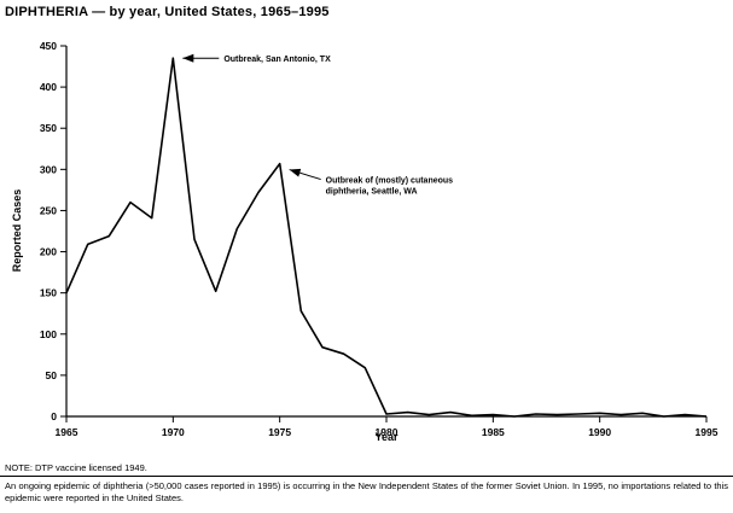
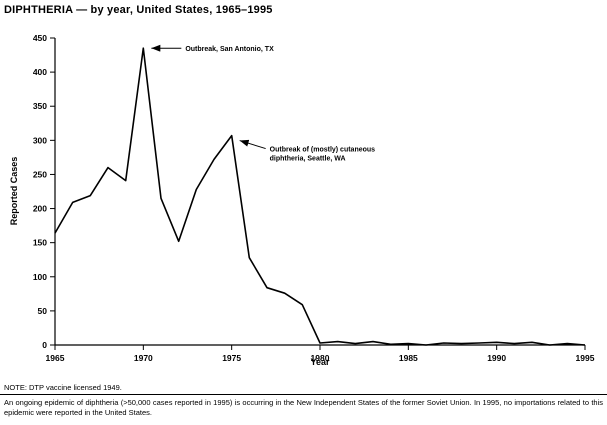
1965: 150 -> 160
